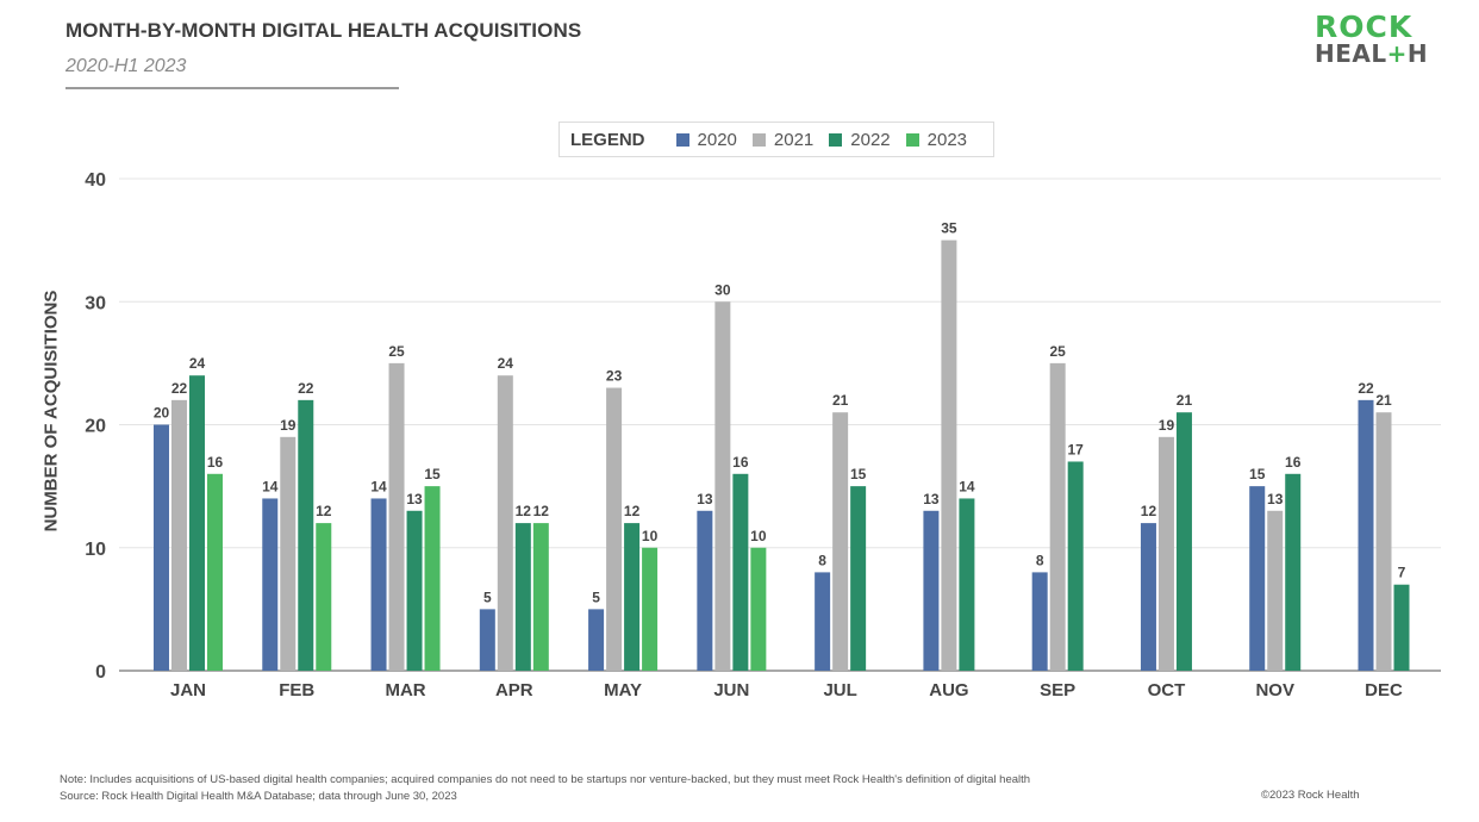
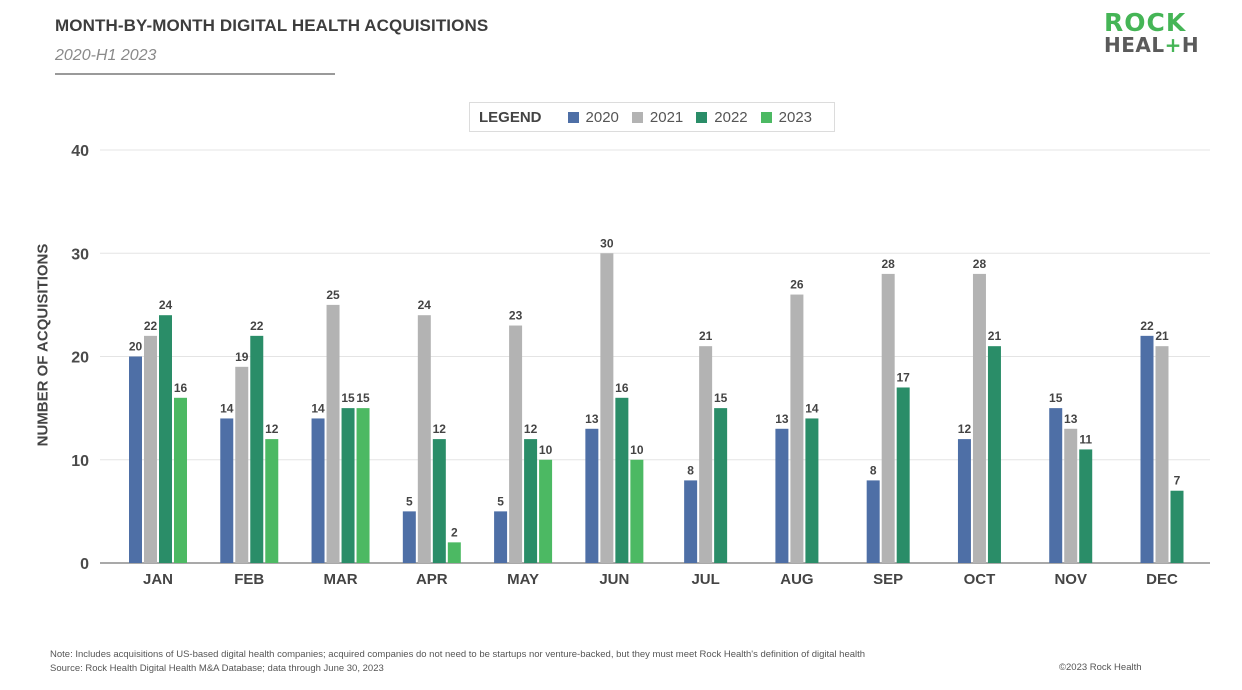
2022/MAR: 13 -> 15
2023/APR: 12 -> 2
2021/AUG: 35 -> 26
2021/SEP: 25 -> 28
2021/OCT: 19 -> 28
2022/NOV: 16 -> 11
